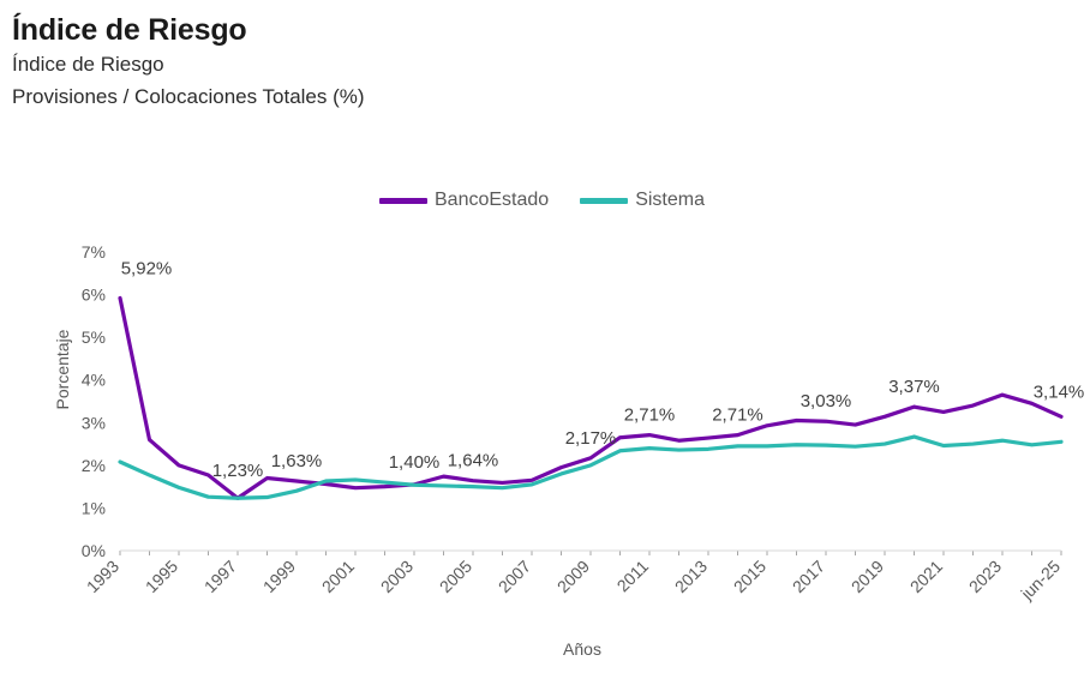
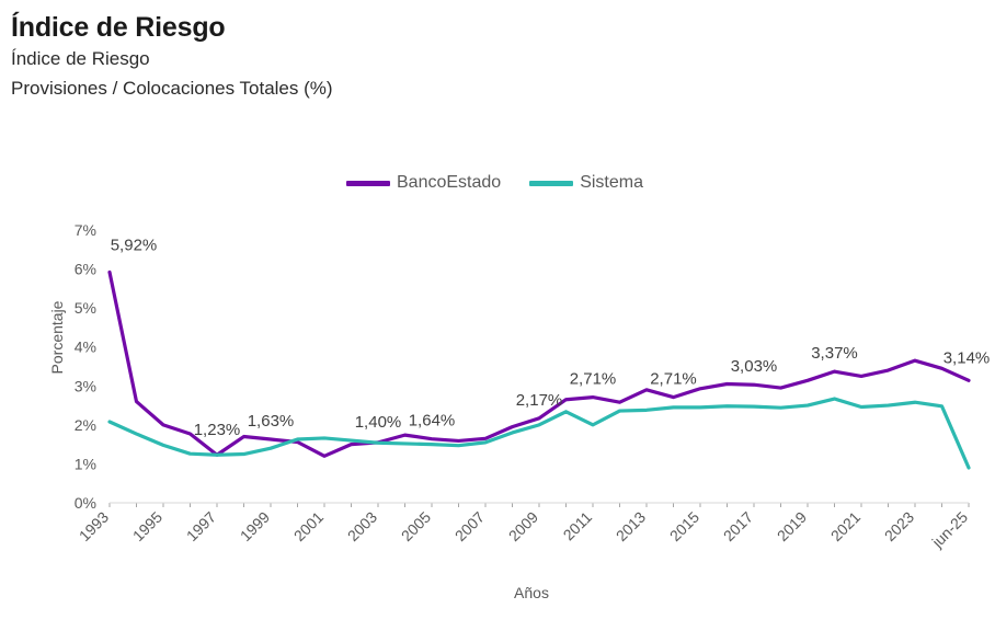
BancoEstado/2001: 1.5% -> 1.2%
Sistema/2011: 2.4% -> 2.0%
BancoEstado/2013: 2.6% -> 2.9%
Sistema/jun-25: 2.5% -> 0.9%
